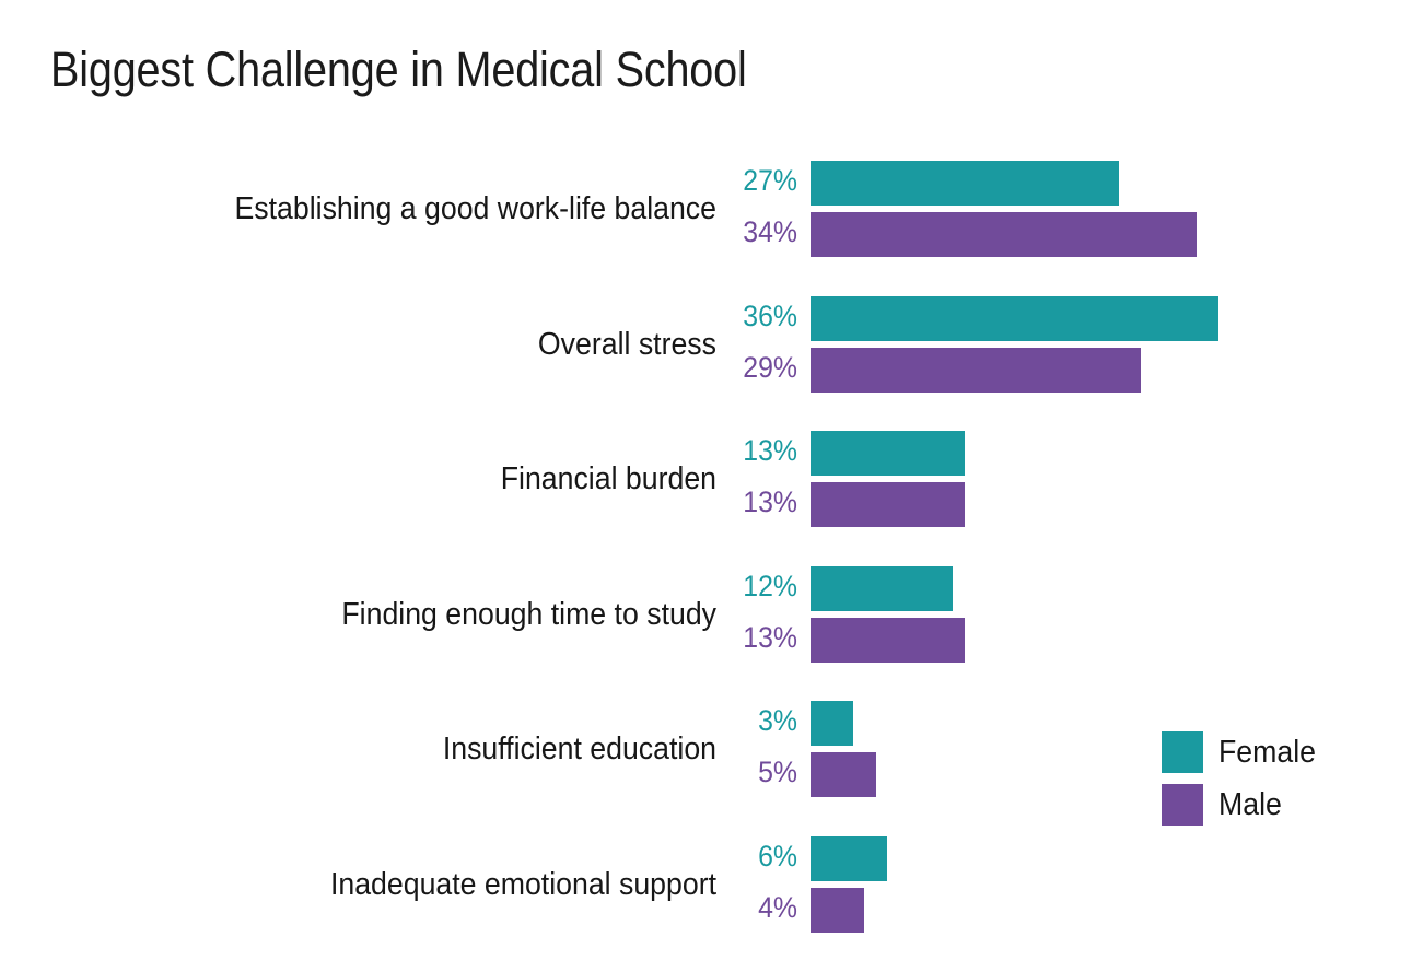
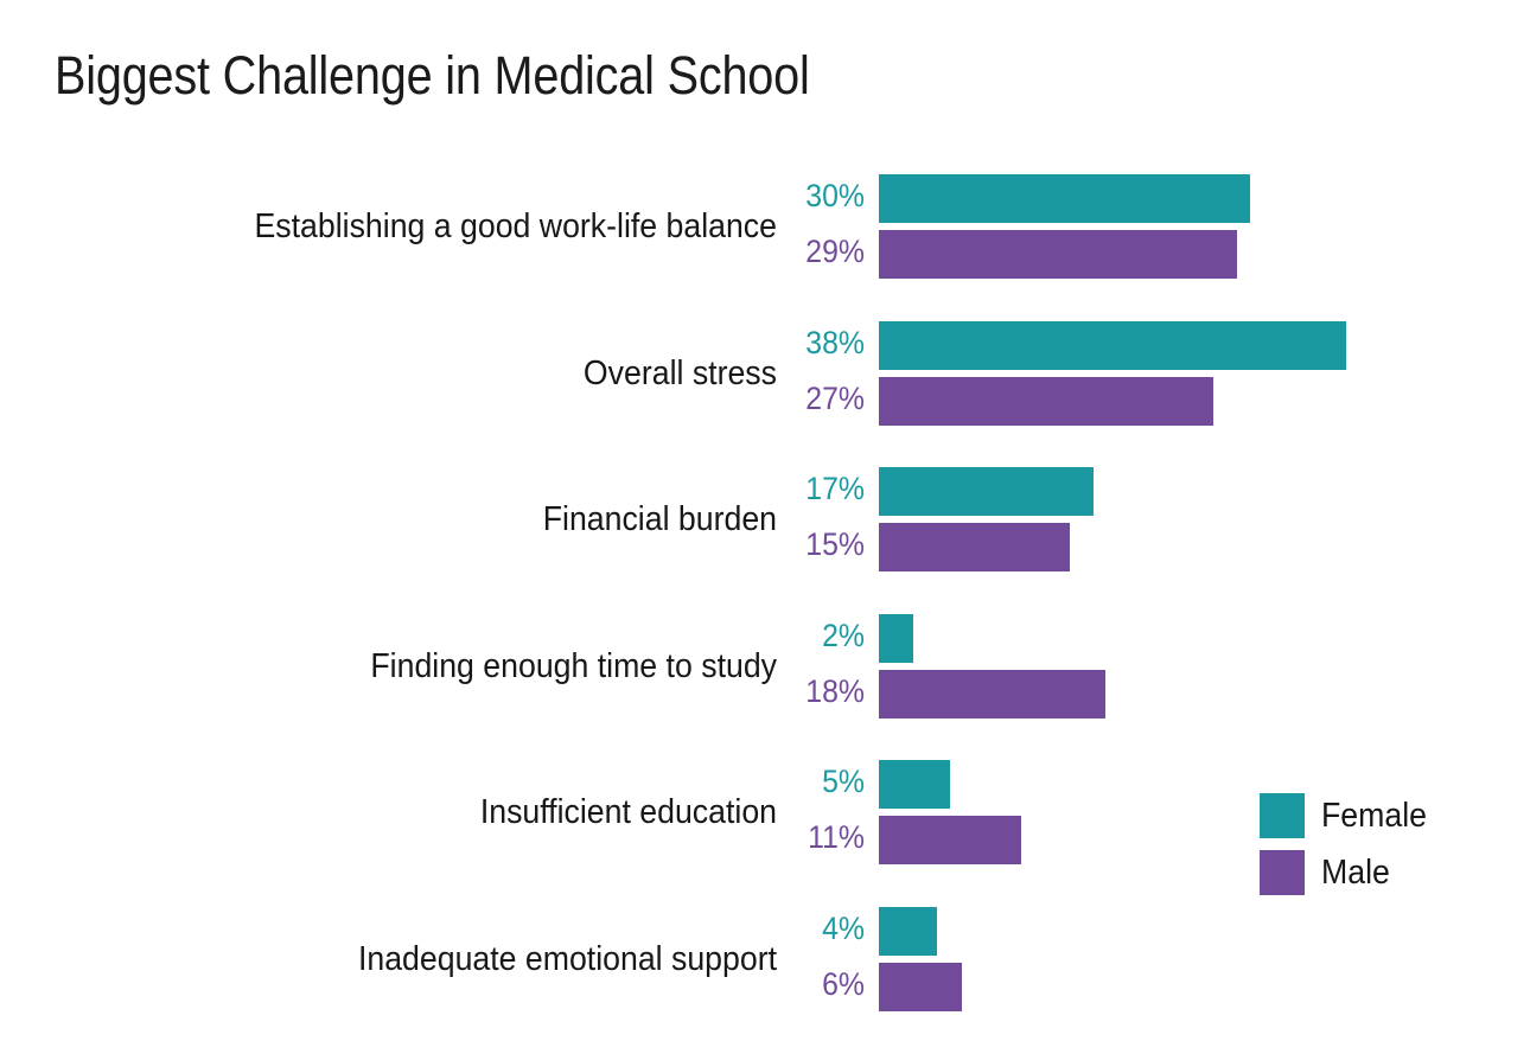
Female/Establishing a good work-life balance: 27% -> 30%
Male/Establishing a good work-life balance: 34% -> 29%
Female/Overall stress: 36% -> 38%
Male/Overall stress: 29% -> 27%
Female/Financial burden: 13% -> 17%
Male/Financial burden: 13% -> 15%
Female/Finding enough time to study: 12% -> 2%
Male/Finding enough time to study: 13% -> 18%
Female/Insufficient education: 3% -> 5%
Male/Insufficient education: 5% -> 11%
Female/Inadequate emotional support: 6% -> 4%
Male/Inadequate emotional support: 4% -> 6%
